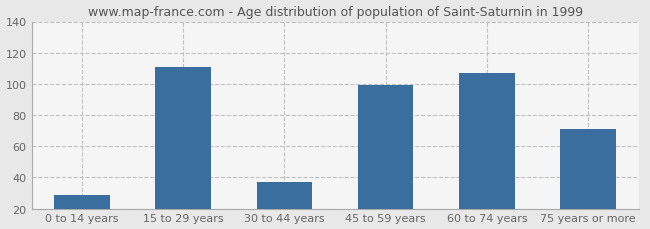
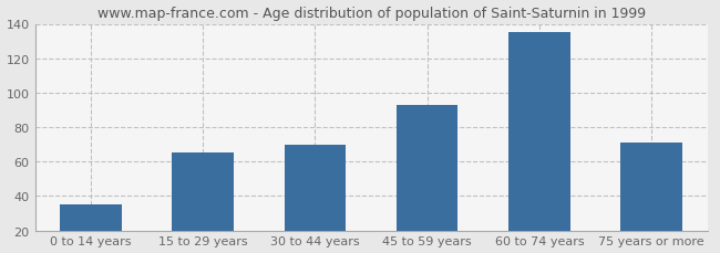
0 to 14 years: 29 -> 35
15 to 29 years: 111 -> 65
30 to 44 years: 37 -> 70
45 to 59 years: 99 -> 93
60 to 74 years: 107 -> 135
